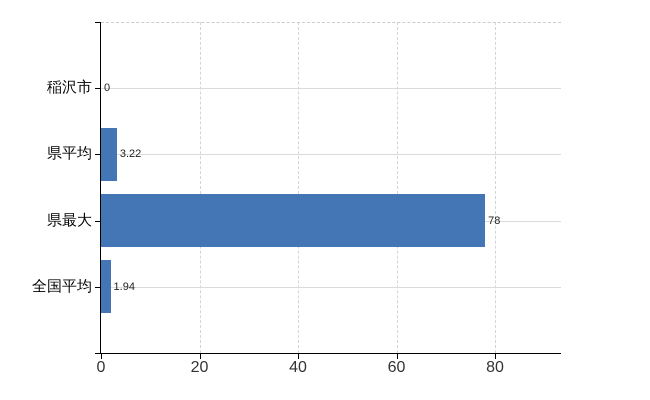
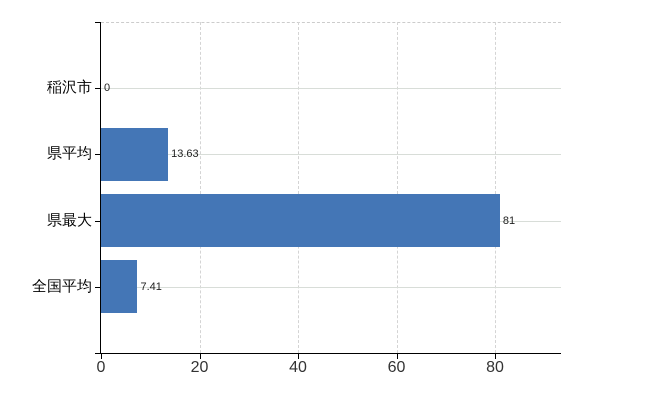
県平均: 3.22 -> 13.63
県最大: 78 -> 81
全国平均: 1.94 -> 7.41
